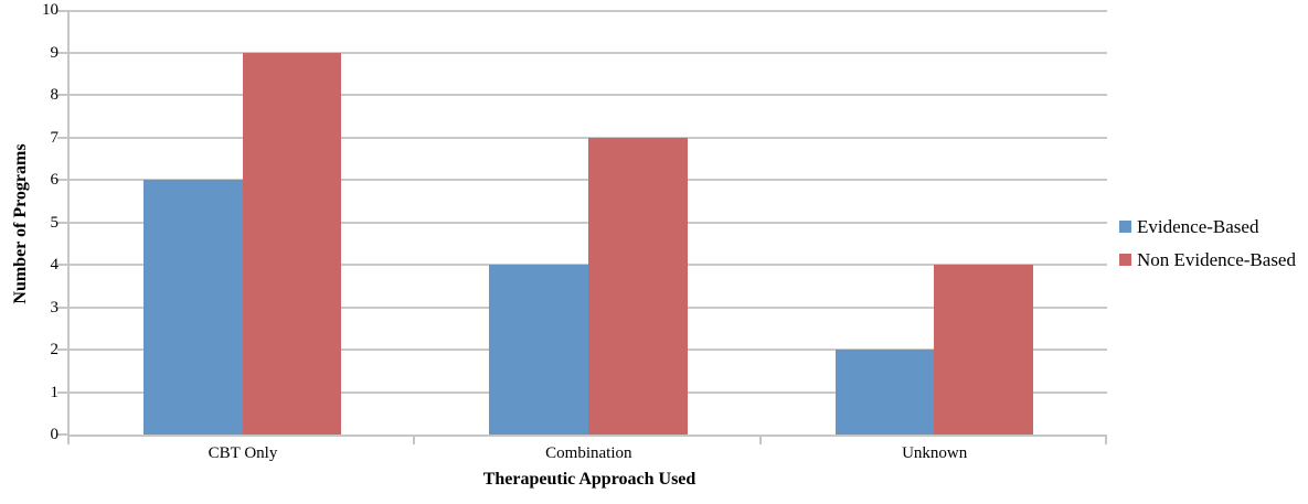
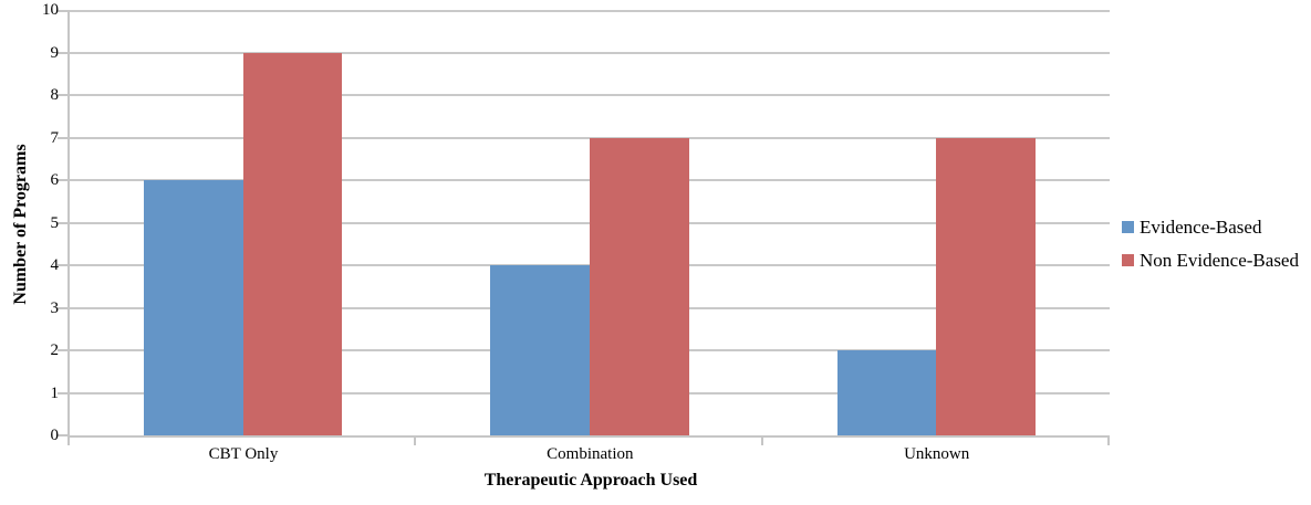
Non Evidence-Based/Unknown: 4 -> 7
